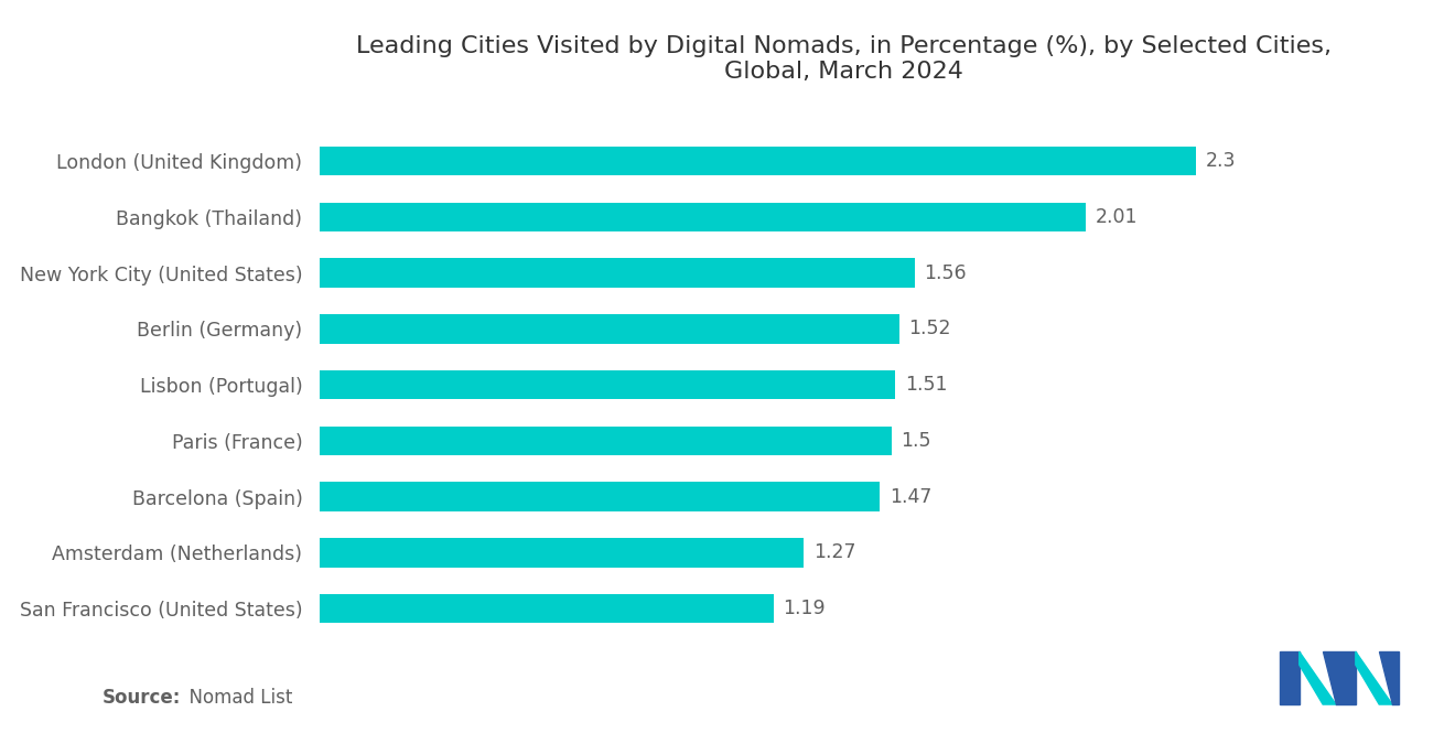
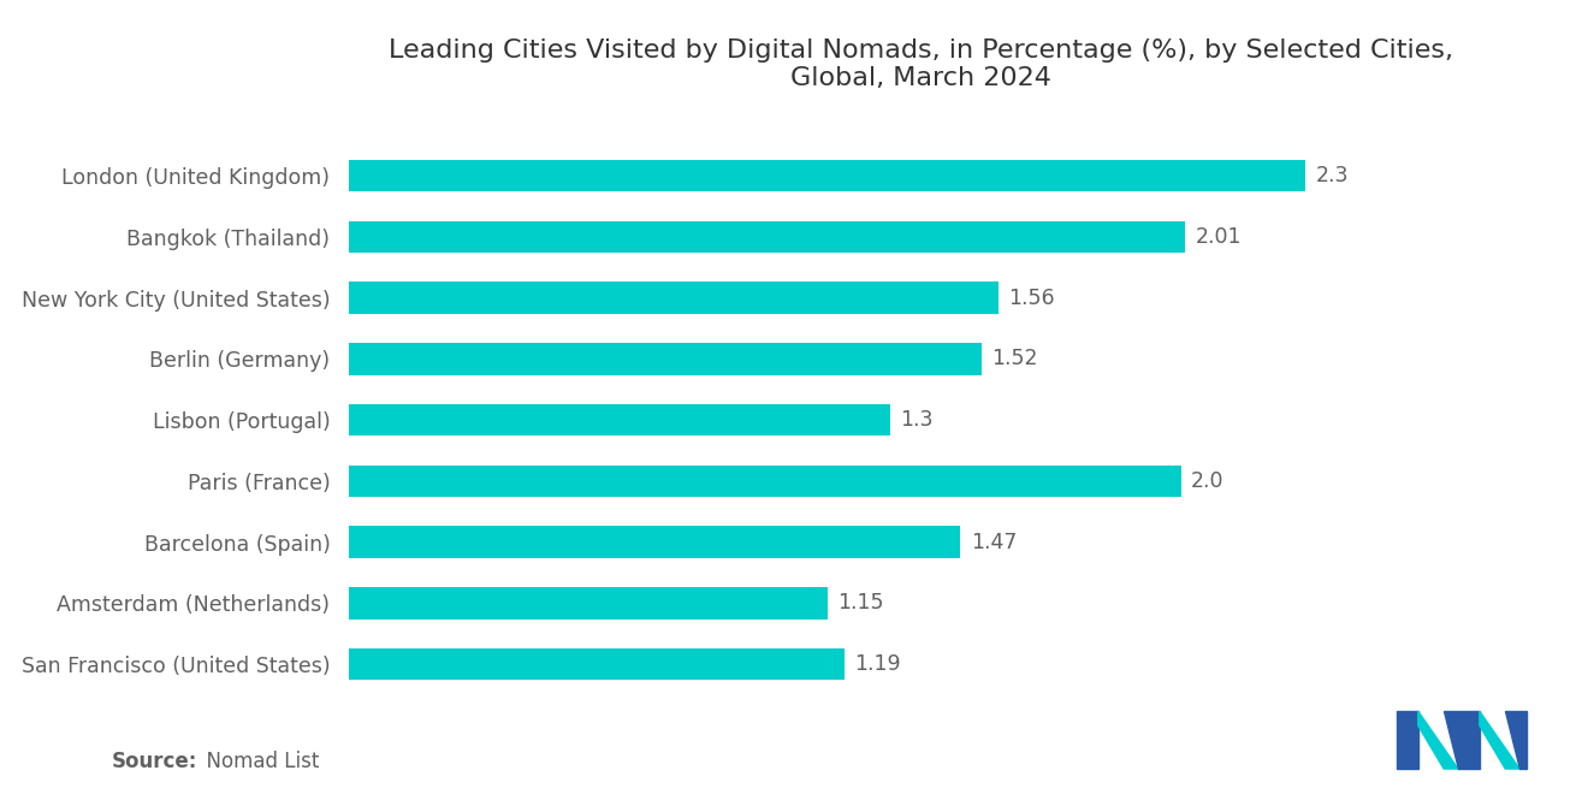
Lisbon (Portugal): 1.51 -> 1.3
Paris (France): 1.5 -> 2.0
Amsterdam (Netherlands): 1.27 -> 1.15
